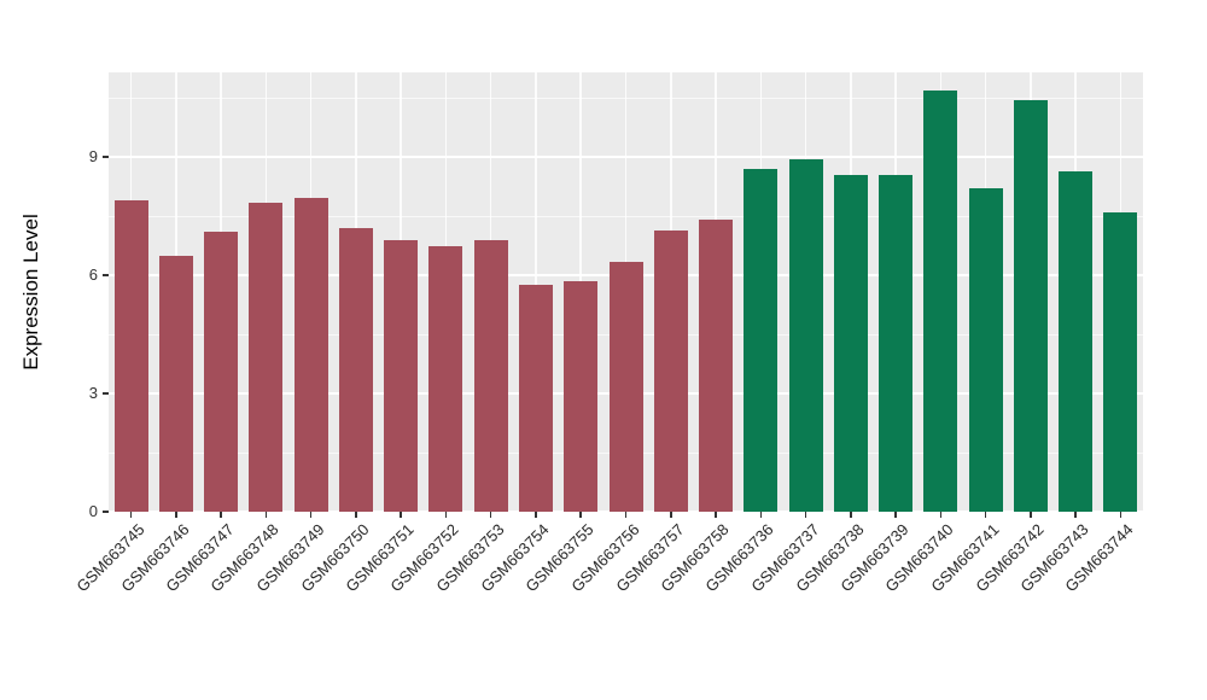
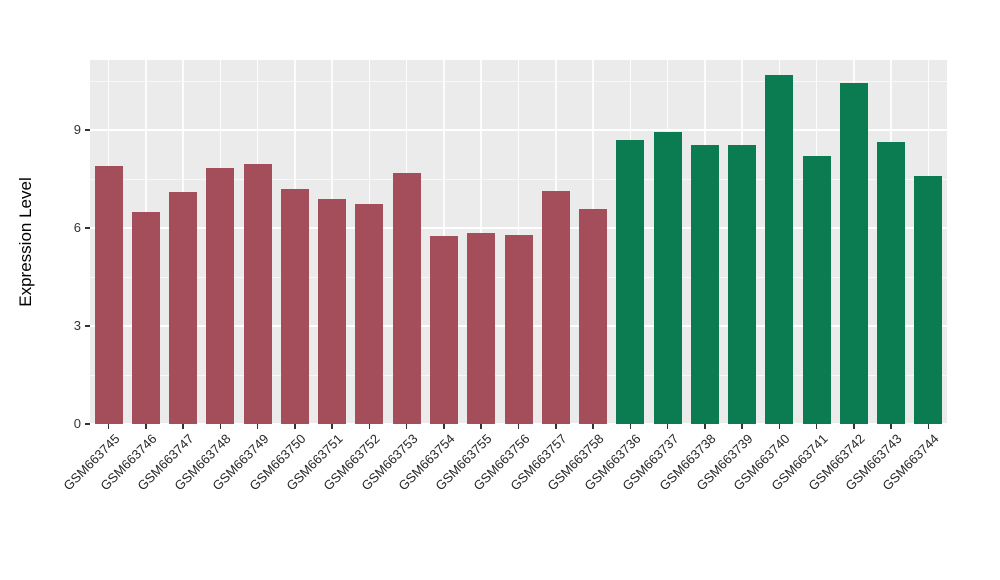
GSM663753: 6.9 -> 7.7
GSM663756: 6.3 -> 5.8
GSM663758: 7.4 -> 6.6
